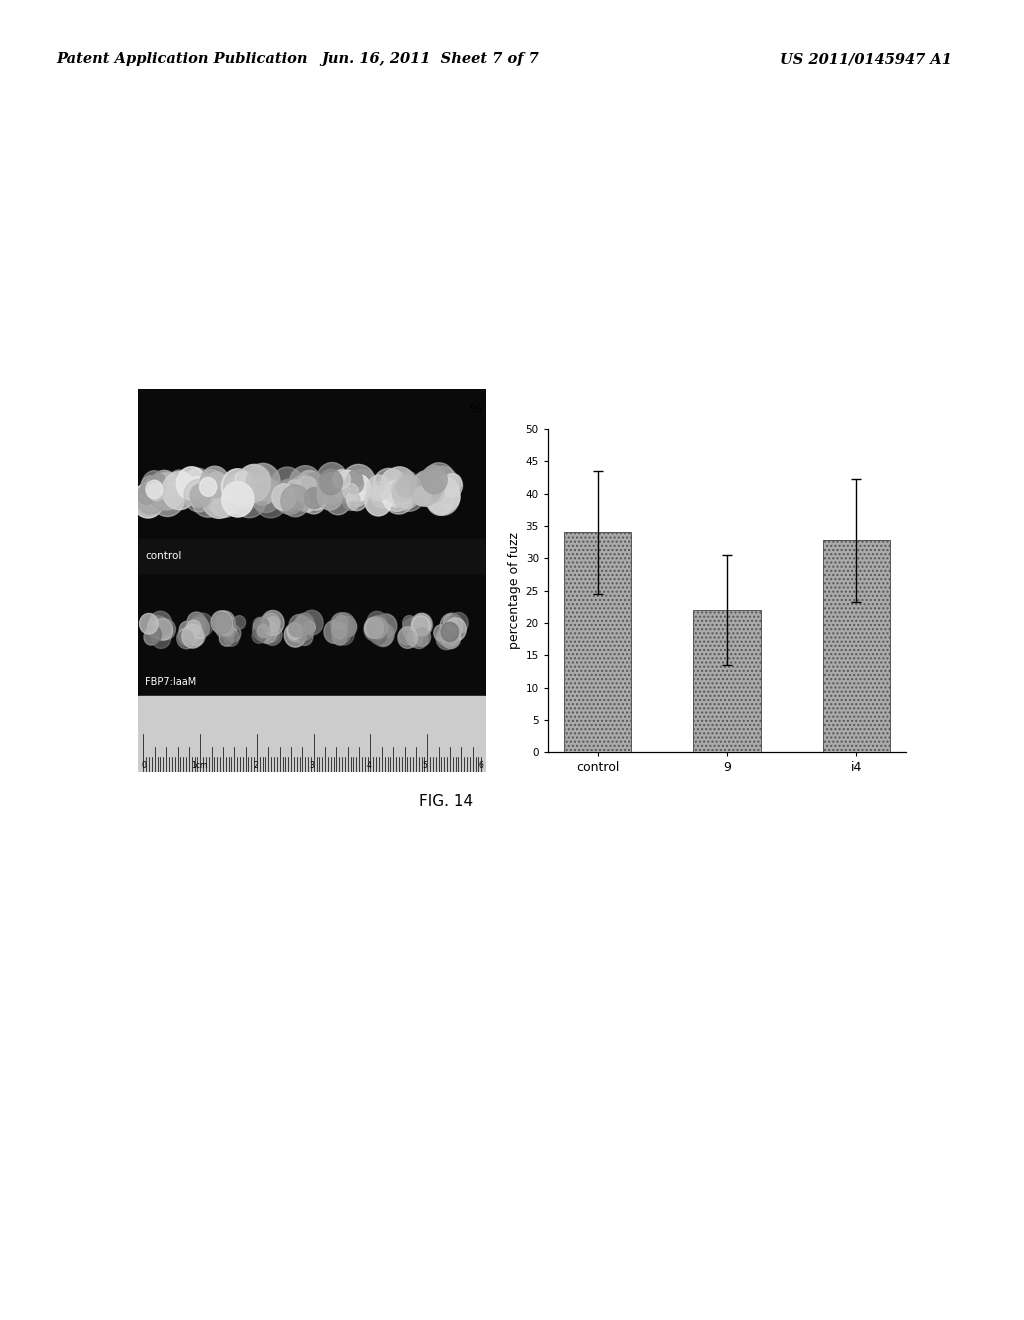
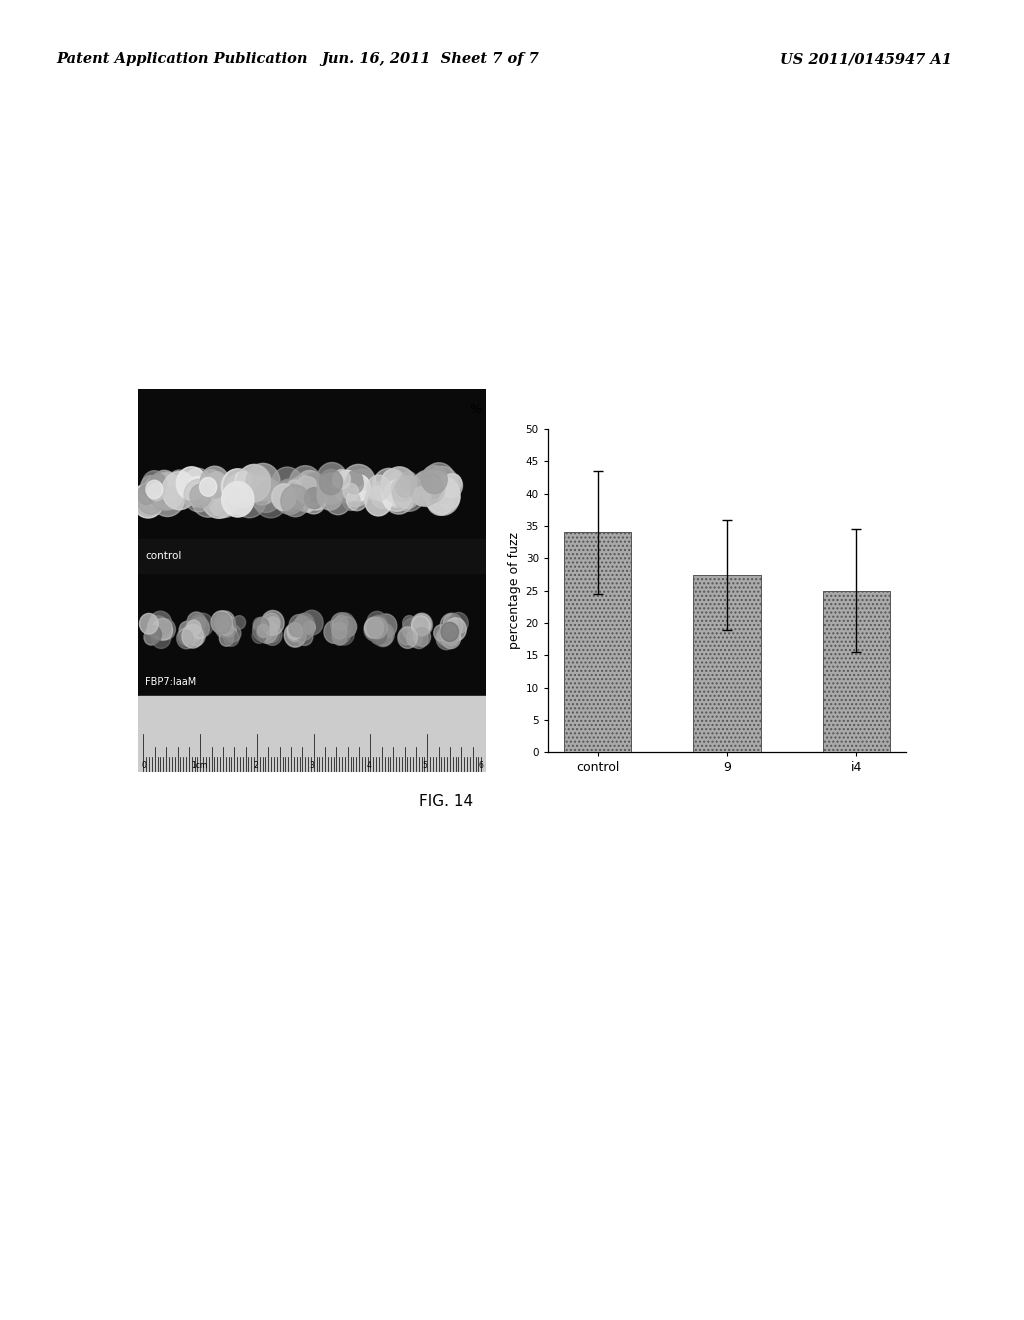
9: 22.0 -> 27.5
i4: 32.8 -> 25.0
